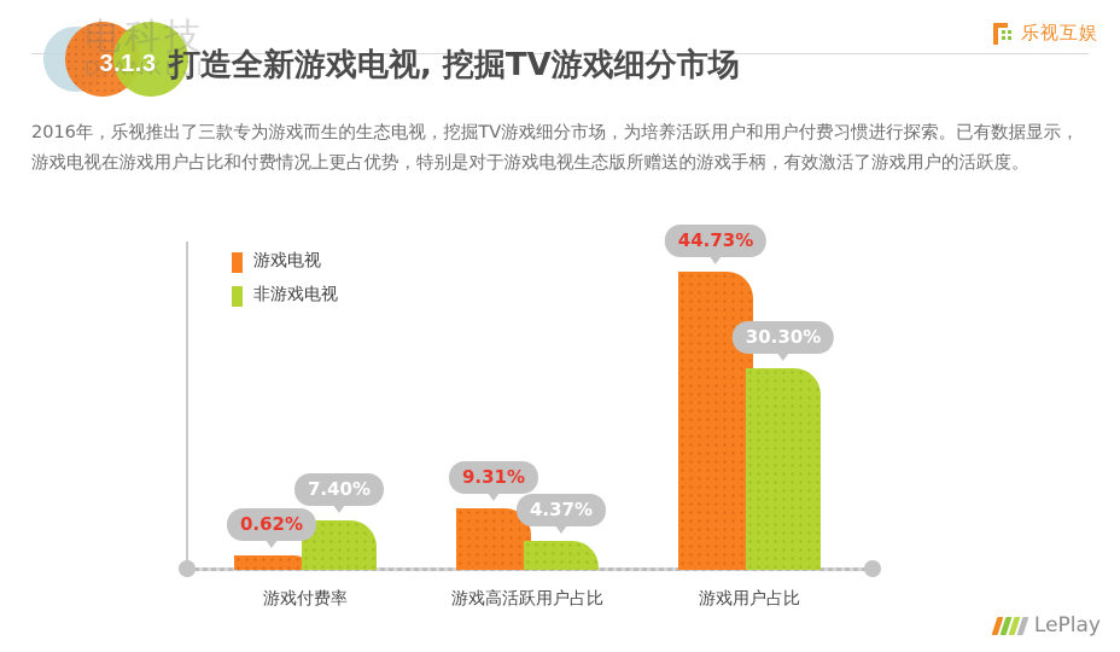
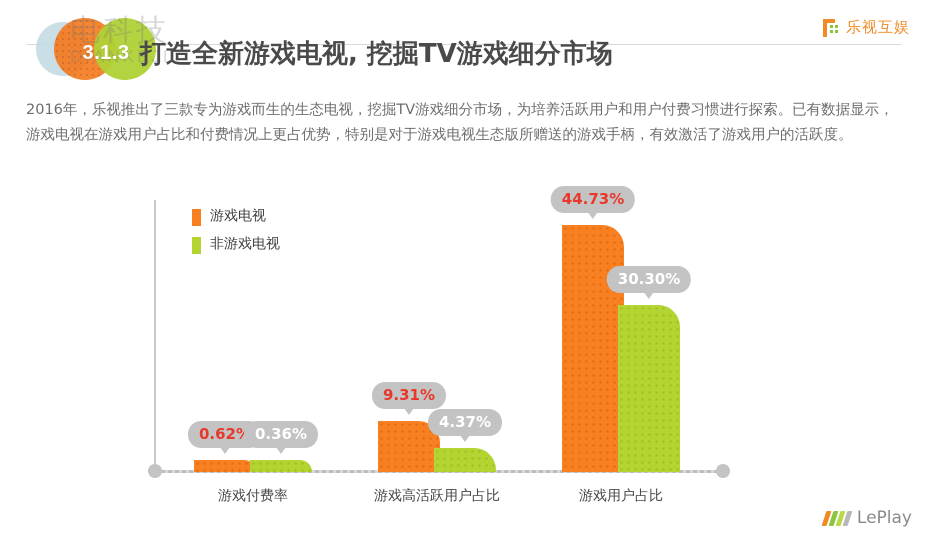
非游戏电视/游戏付费率: 7.40% -> 0.36%
